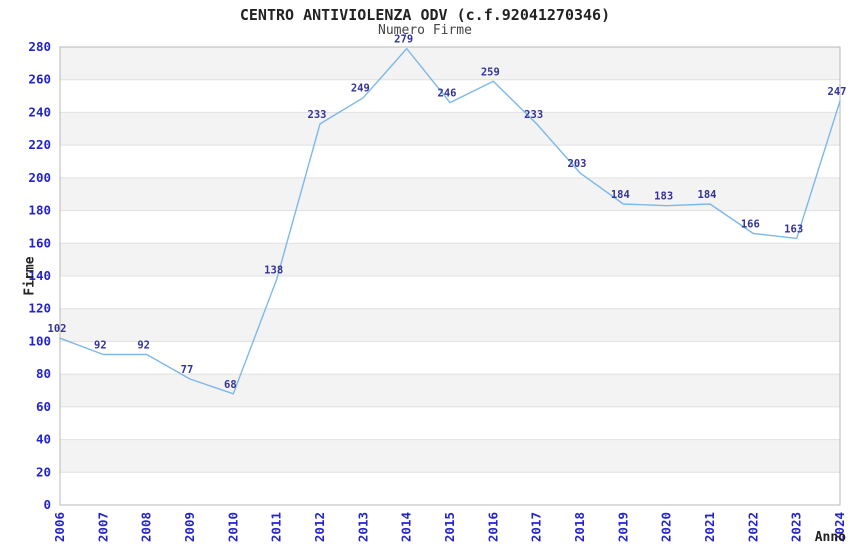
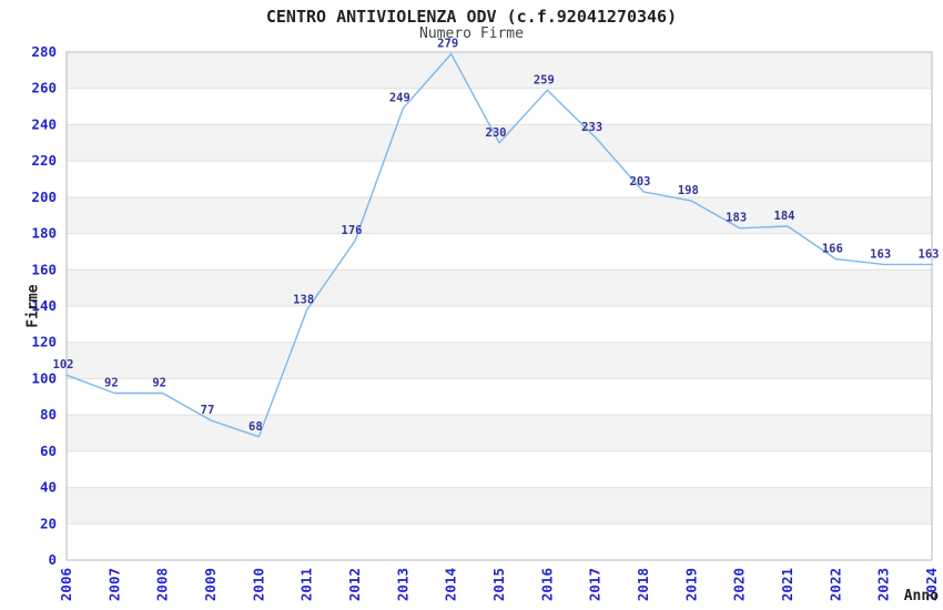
2012: 233 -> 176
2015: 246 -> 230
2019: 184 -> 198
2024: 247 -> 163
